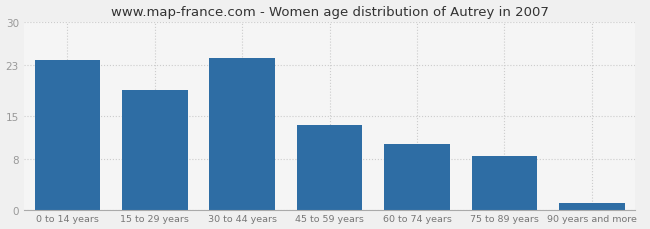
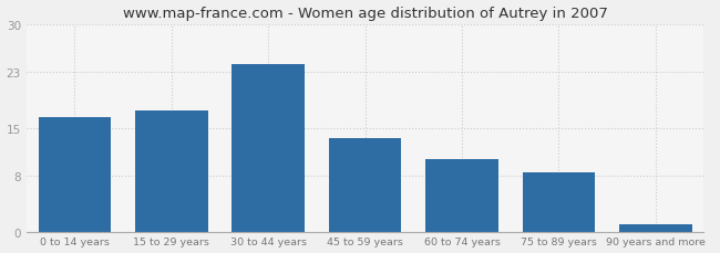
0 to 14 years: 23.8 -> 16.5
15 to 29 years: 19.0 -> 17.5
